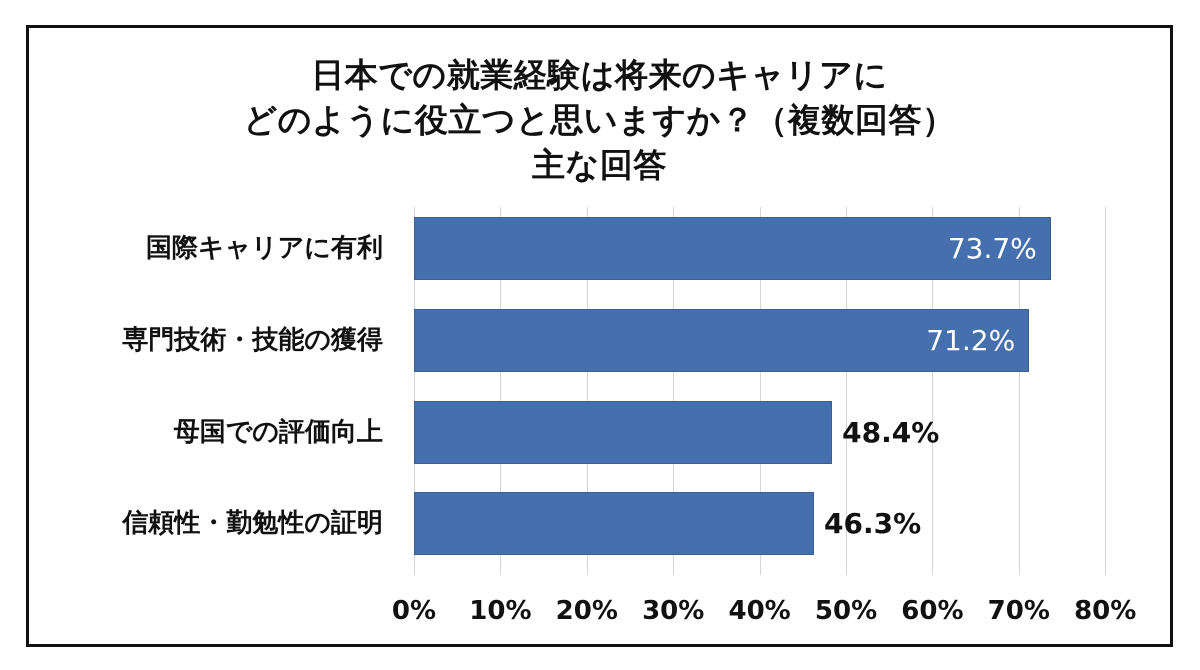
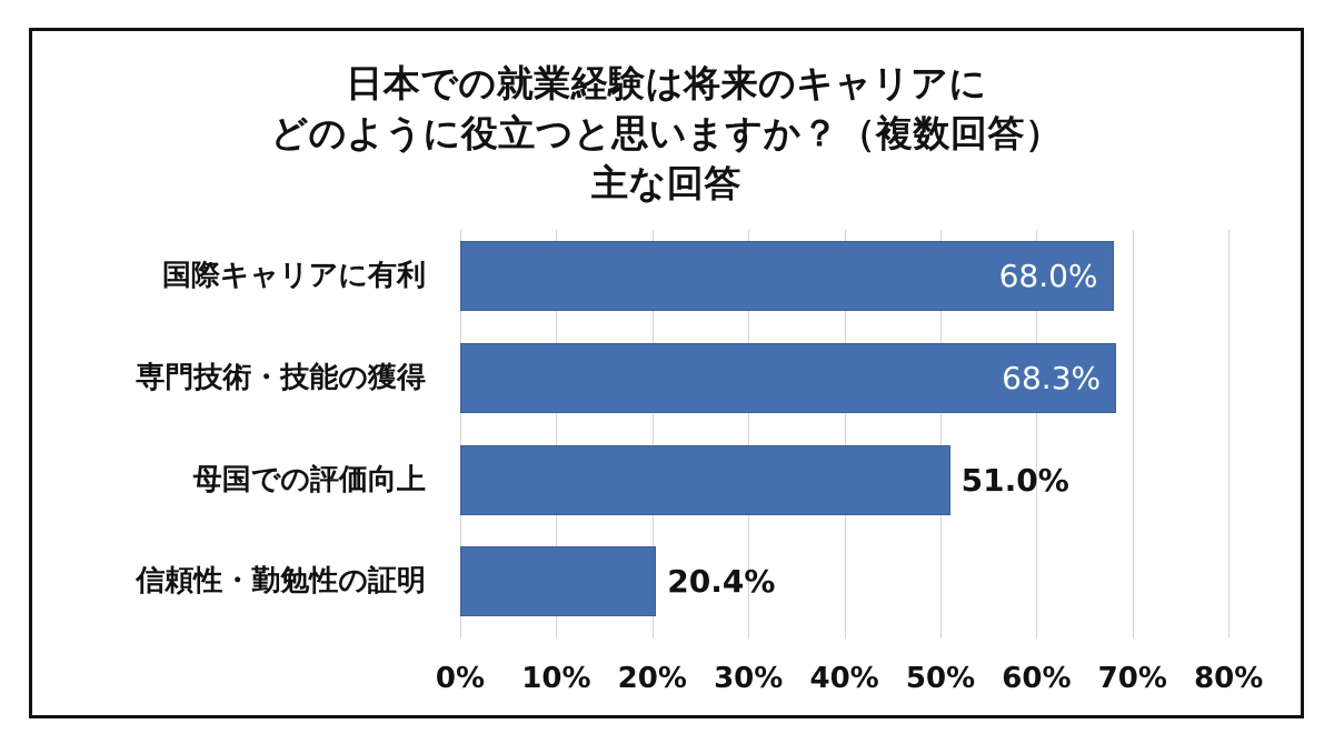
国際キャリアに有利: 73.7% -> 68.0%
専門技術・技能の獲得: 71.2% -> 68.3%
母国での評価向上: 48.4% -> 51.0%
信頼性・勤勉性の証明: 46.3% -> 20.4%
